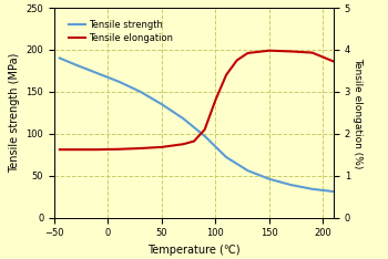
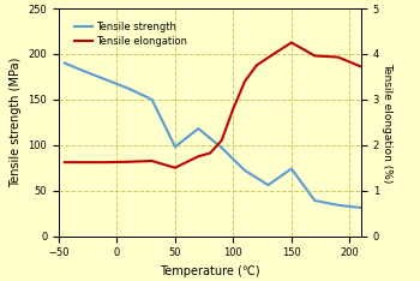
Tensile strength/50: 135 -> 98
Tensile elongation/50: 1.68 -> 1.50
Tensile strength/150: 46 -> 74
Tensile elongation/150: 3.98 -> 4.25
